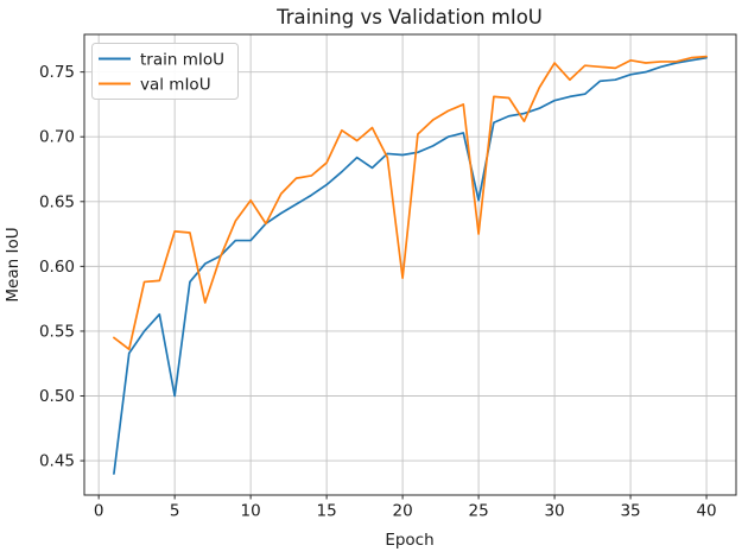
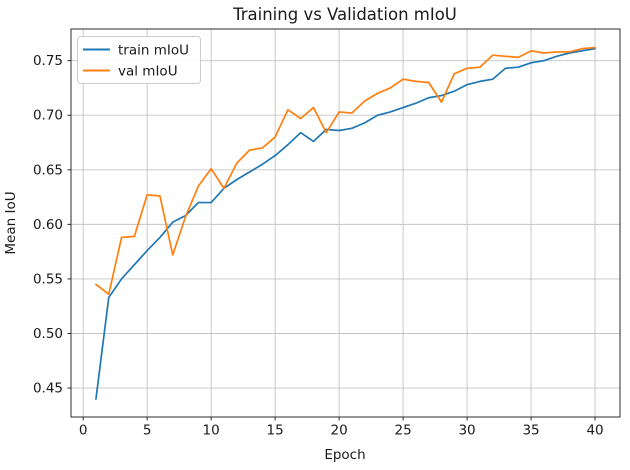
train mIoU/5: 0.500 -> 0.576
val mIoU/20: 0.591 -> 0.703
train mIoU/25: 0.651 -> 0.707
val mIoU/25: 0.625 -> 0.733
val mIoU/30: 0.757 -> 0.743
